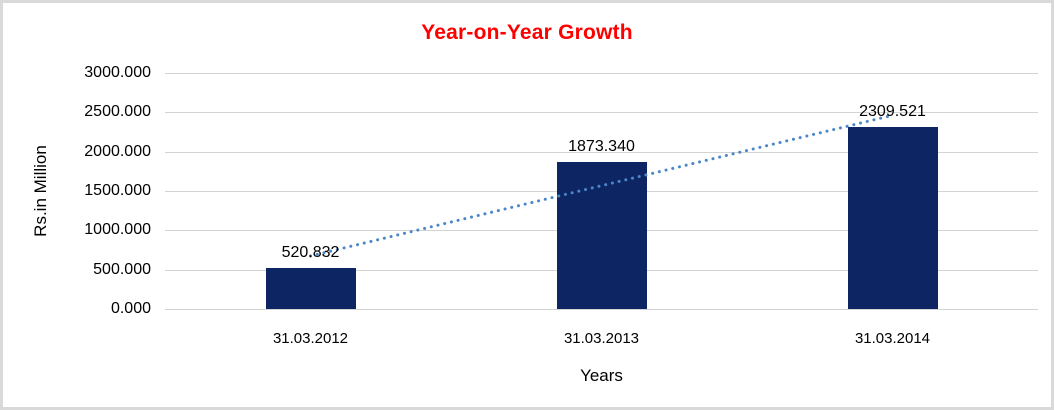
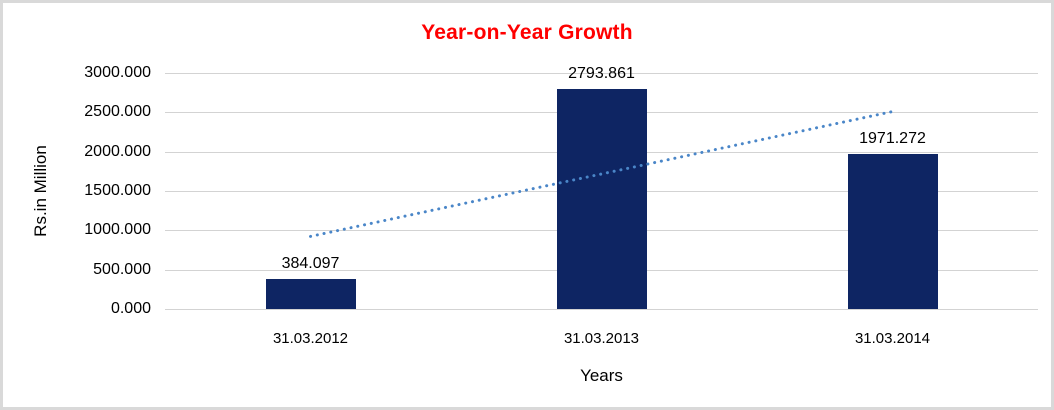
31.03.2012: 520.832 -> 384.097
31.03.2013: 1873.340 -> 2793.861
31.03.2014: 2309.521 -> 1971.272
